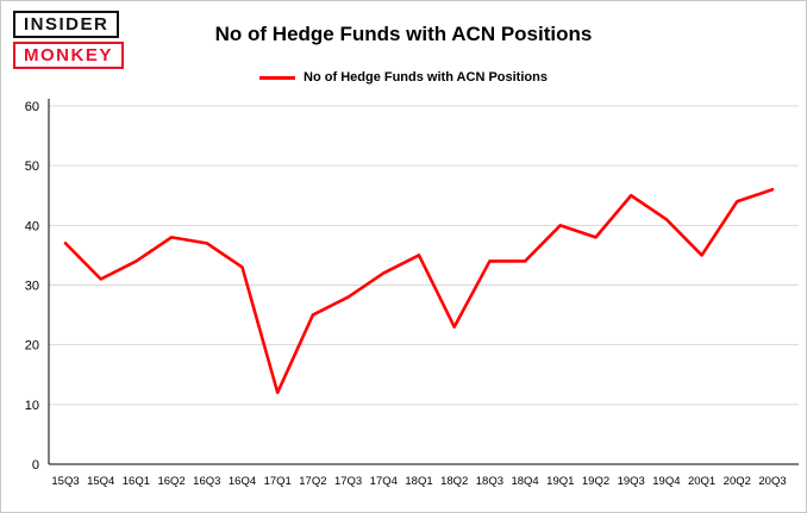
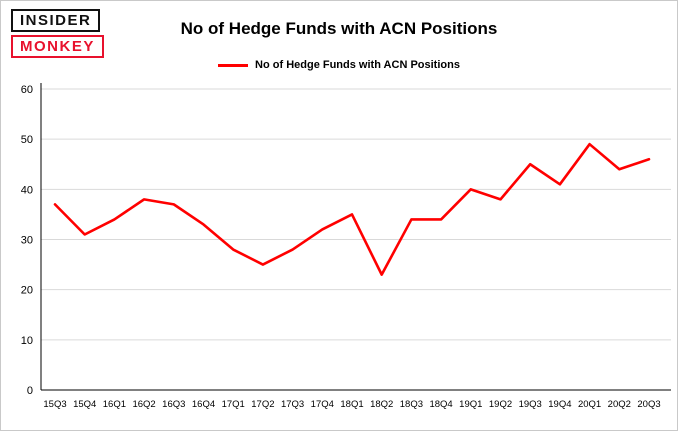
17Q1: 12 -> 28
20Q1: 35 -> 49
